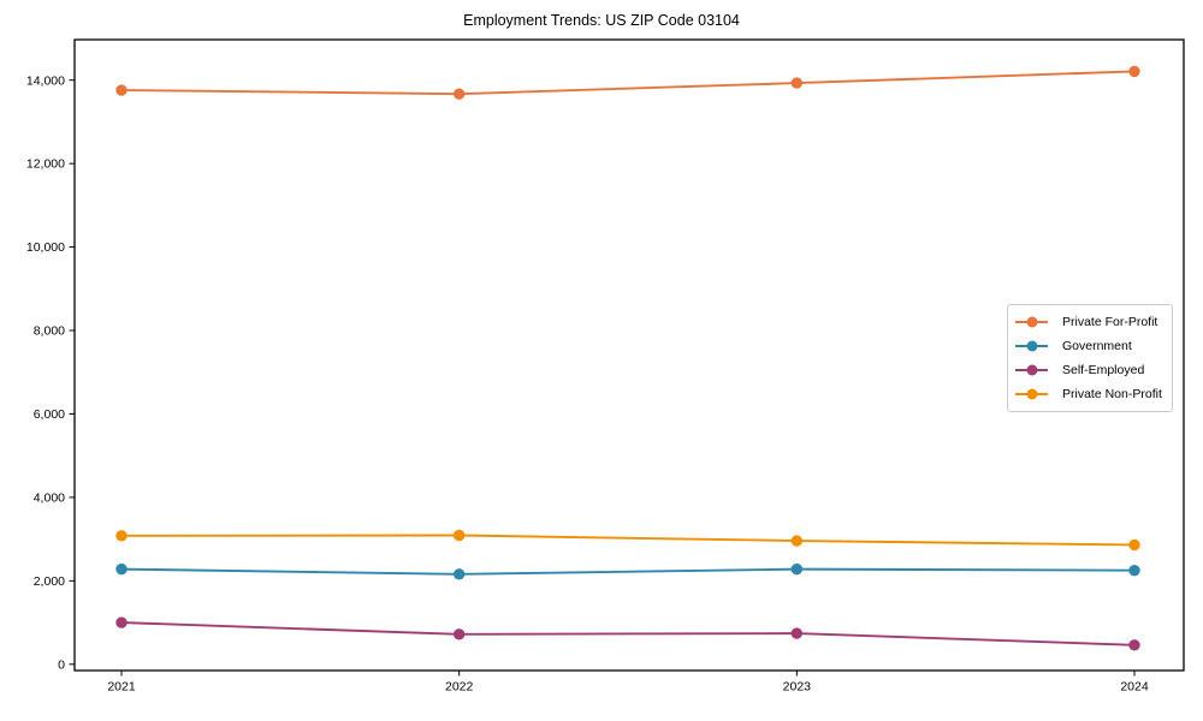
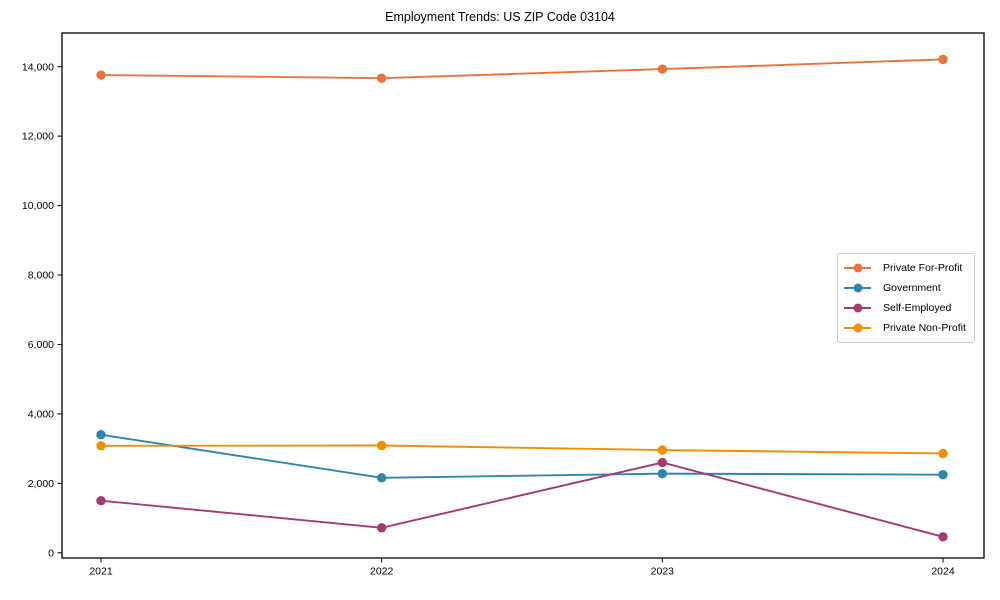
Government/2021: 2300 -> 3400
Self-Employed/2021: 1000 -> 1500
Self-Employed/2023: 700 -> 2600
